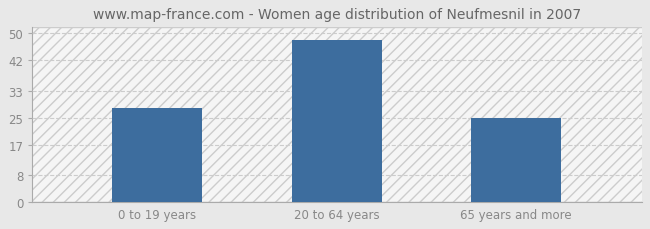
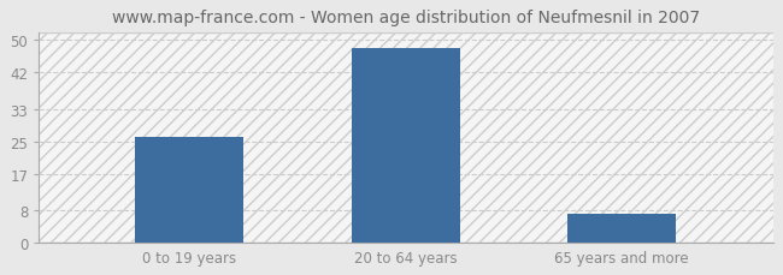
0 to 19 years: 28 -> 26
65 years and more: 25 -> 7
